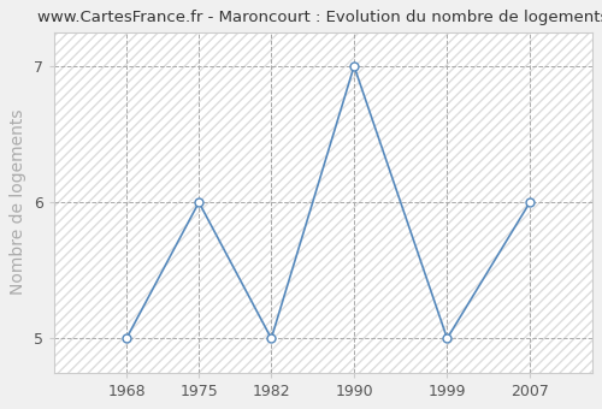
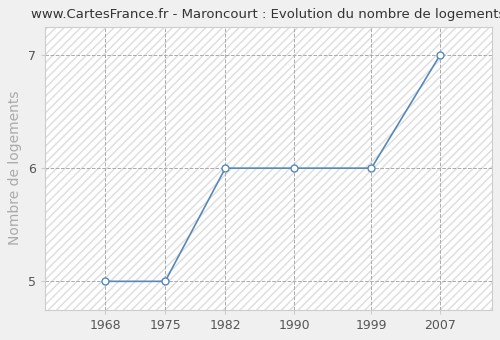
1975: 6 -> 5
1982: 5 -> 6
1990: 7 -> 6
1999: 5 -> 6
2007: 6 -> 7
